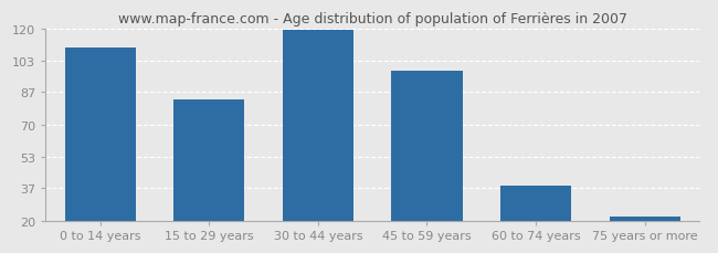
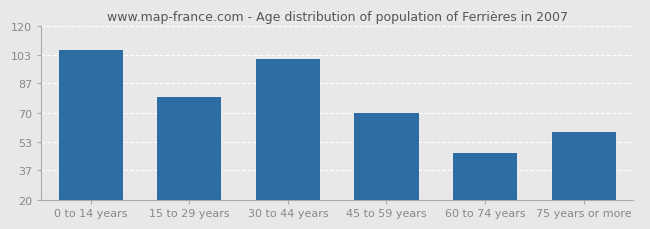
0 to 14 years: 110 -> 106
15 to 29 years: 83 -> 79
30 to 44 years: 119 -> 101
45 to 59 years: 98 -> 70
60 to 74 years: 38 -> 47
75 years or more: 22 -> 59
